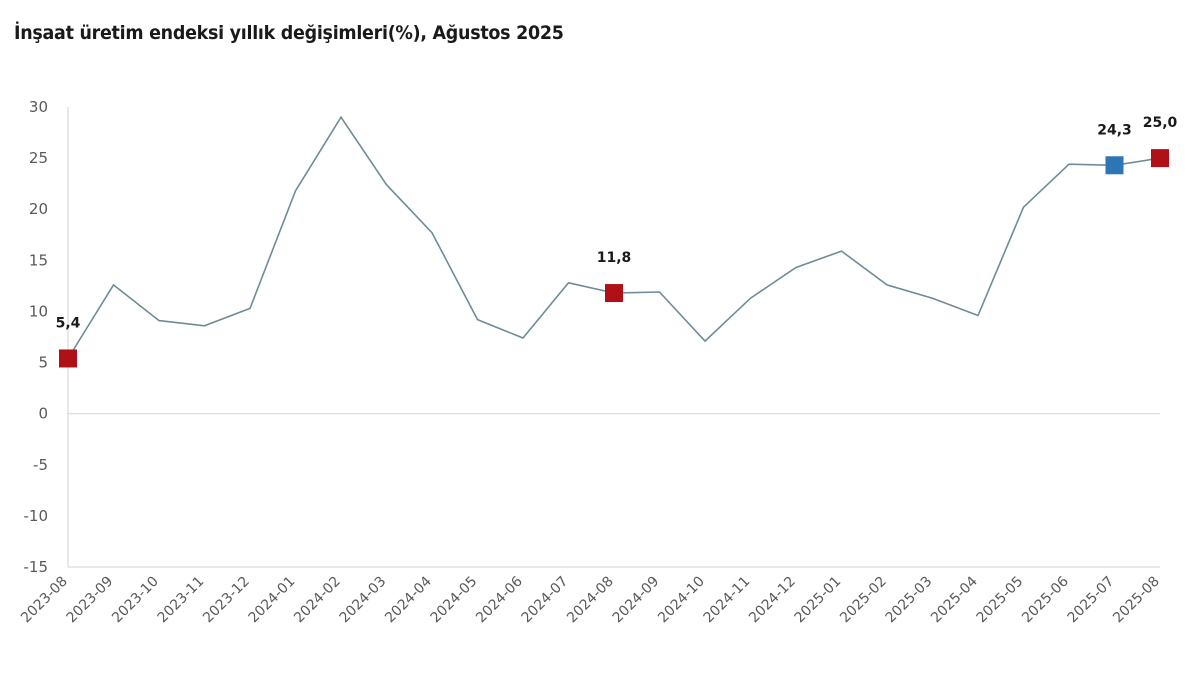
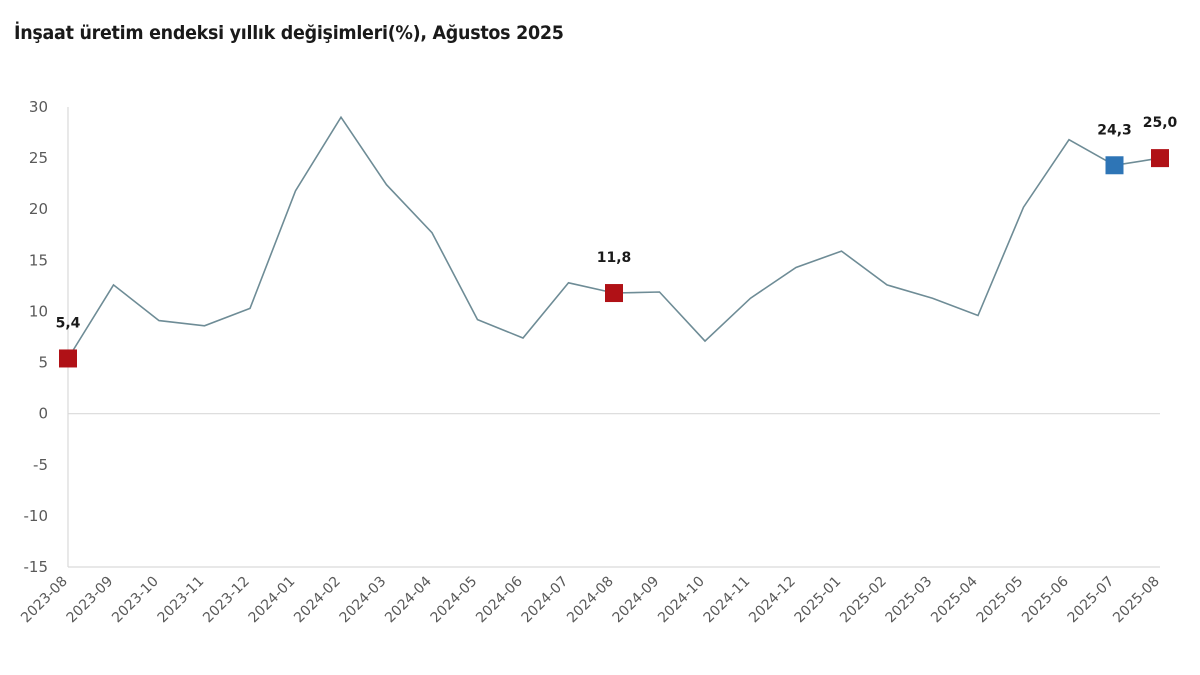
2025-06: 24.4 -> 26.8
